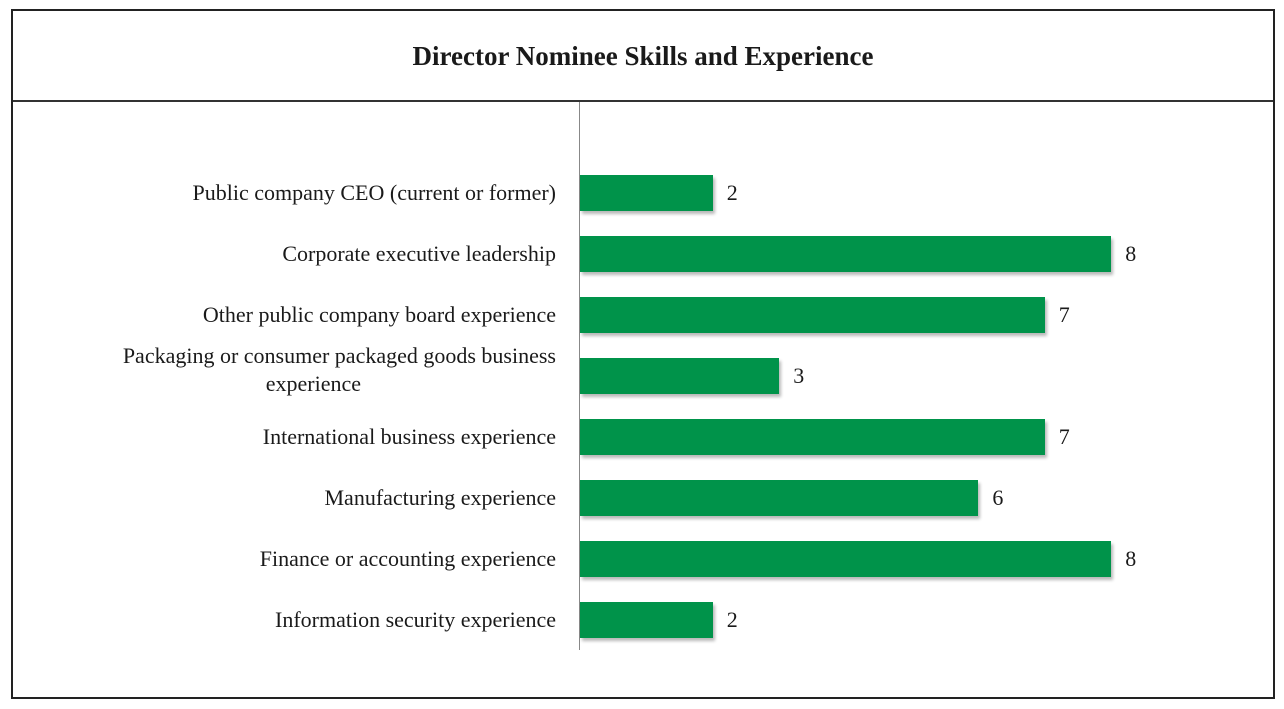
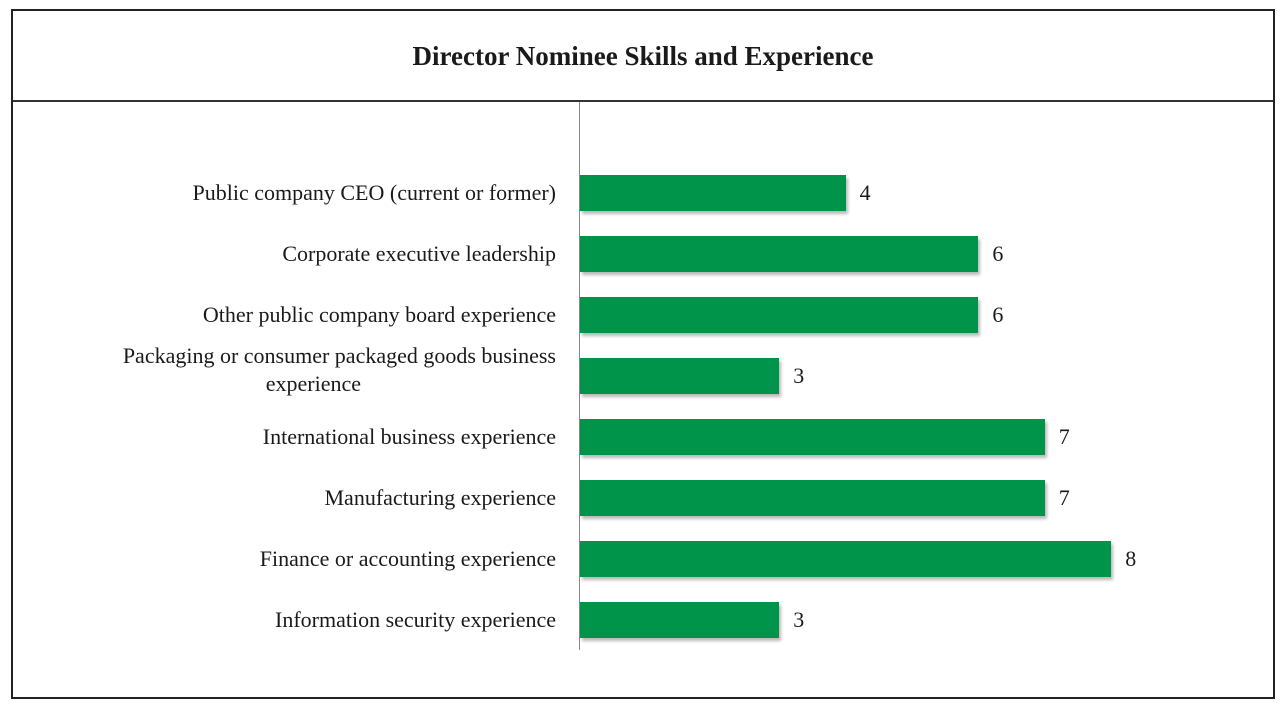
Public company CEO (current or former): 2 -> 4
Corporate executive leadership: 8 -> 6
Other public company board experience: 7 -> 6
Manufacturing experience: 6 -> 7
Information security experience: 2 -> 3
